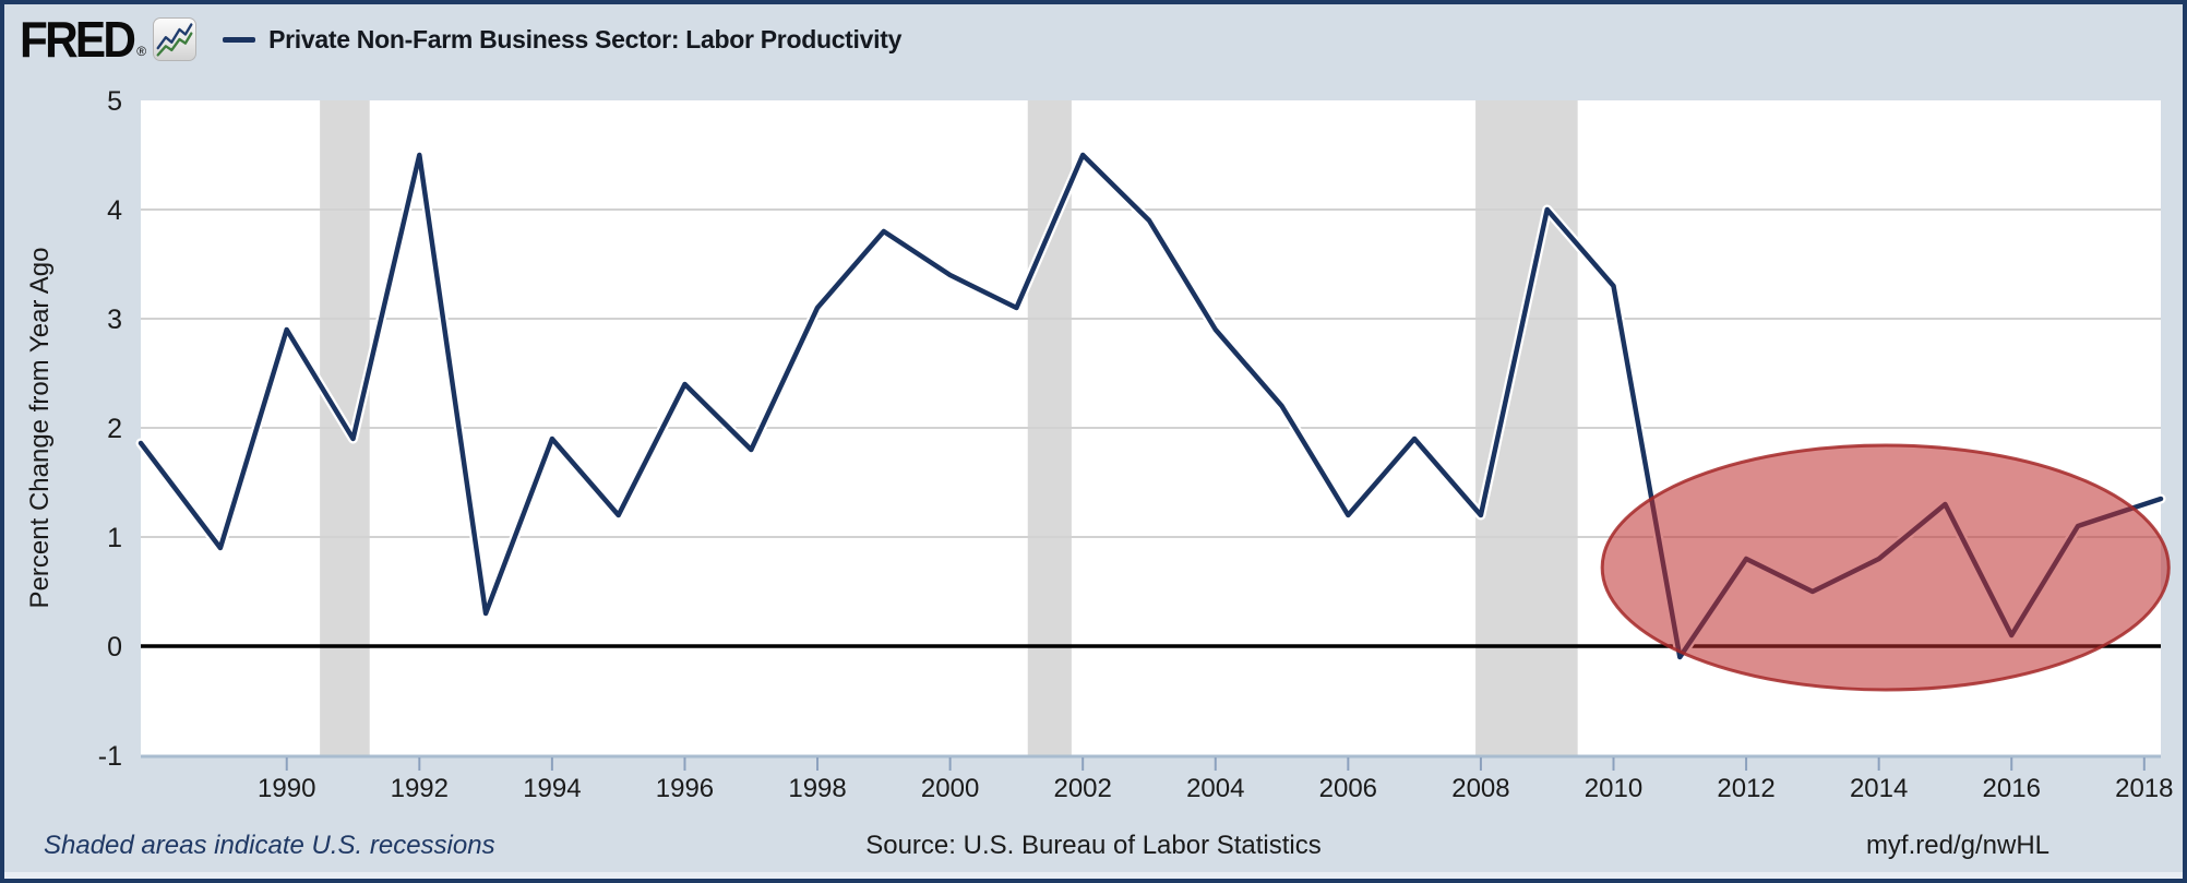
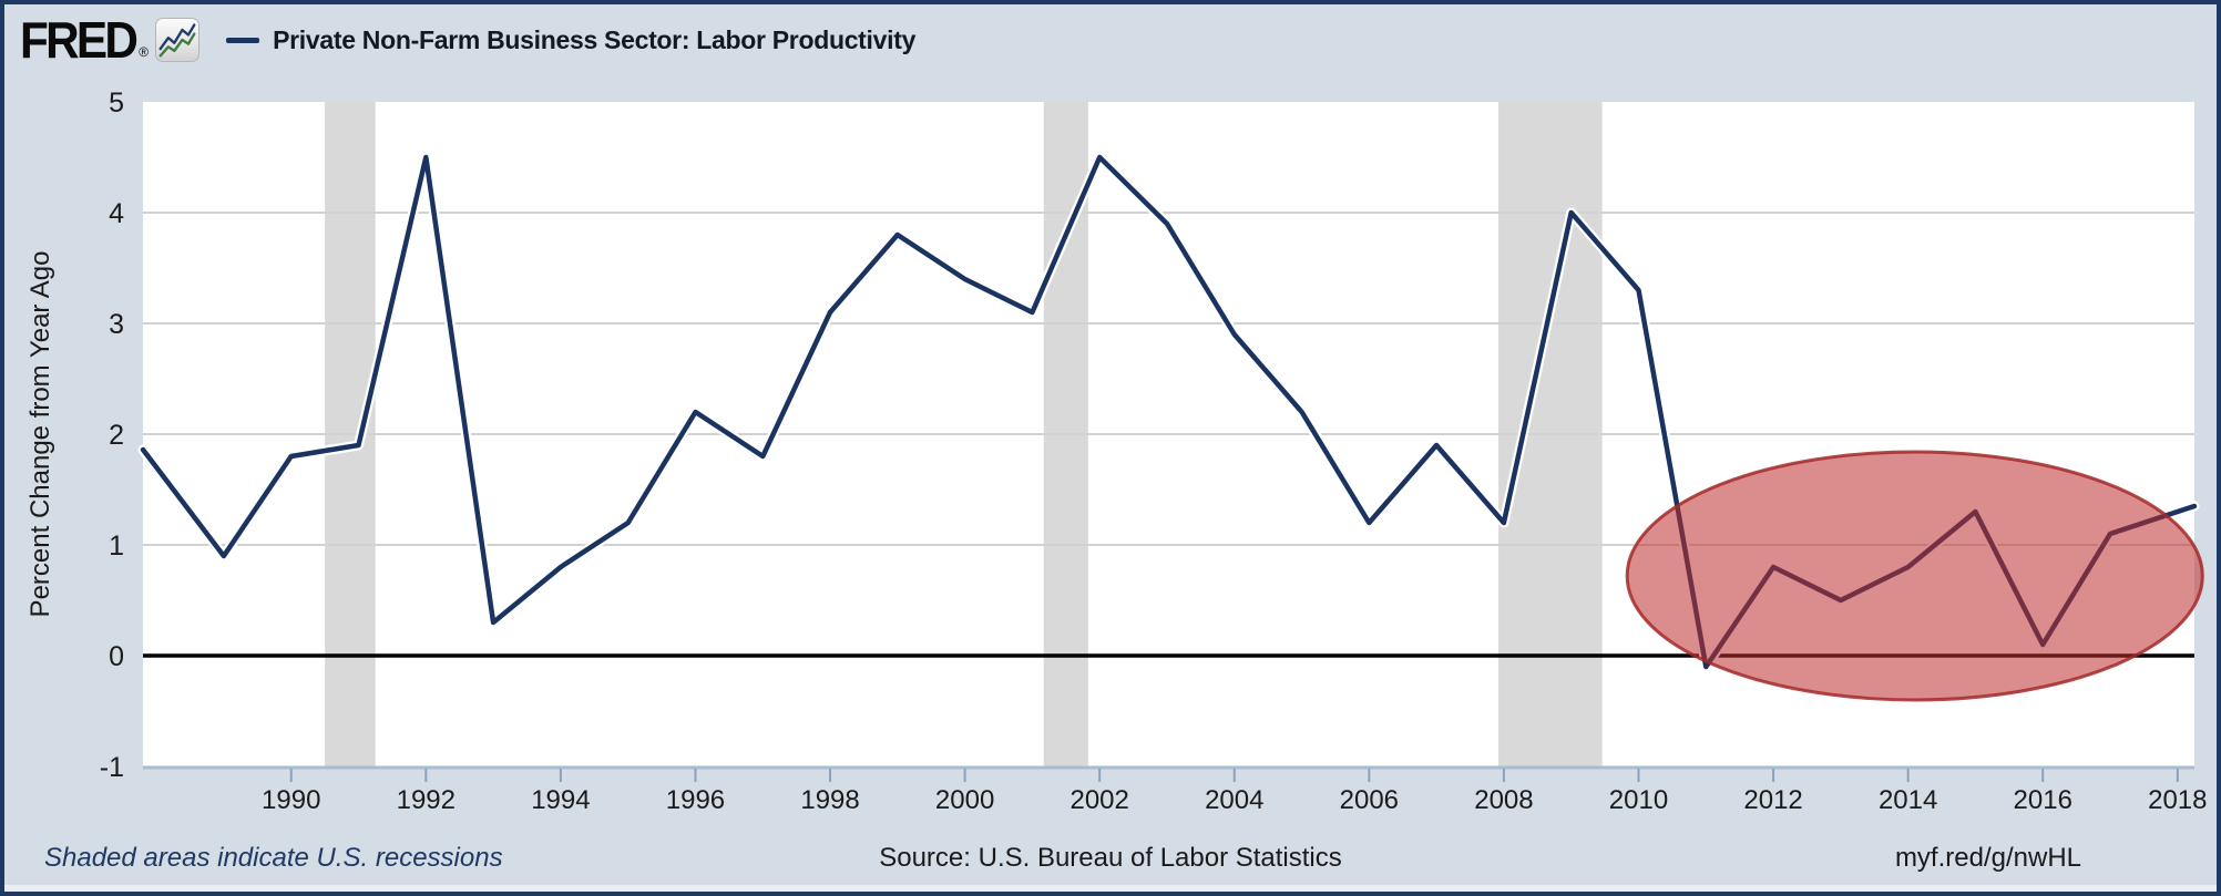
1990: 2.9 -> 1.8
1994: 1.9 -> 0.8
1996: 2.4 -> 2.2
